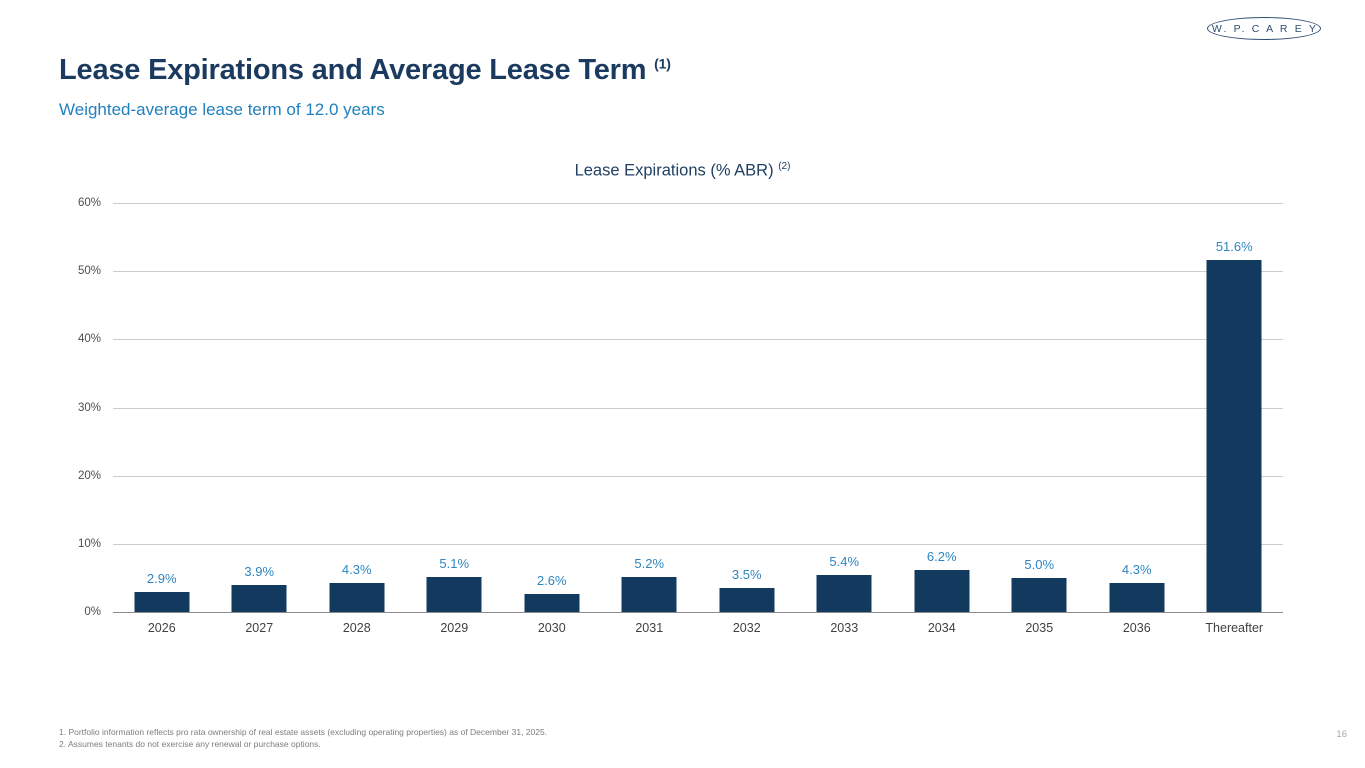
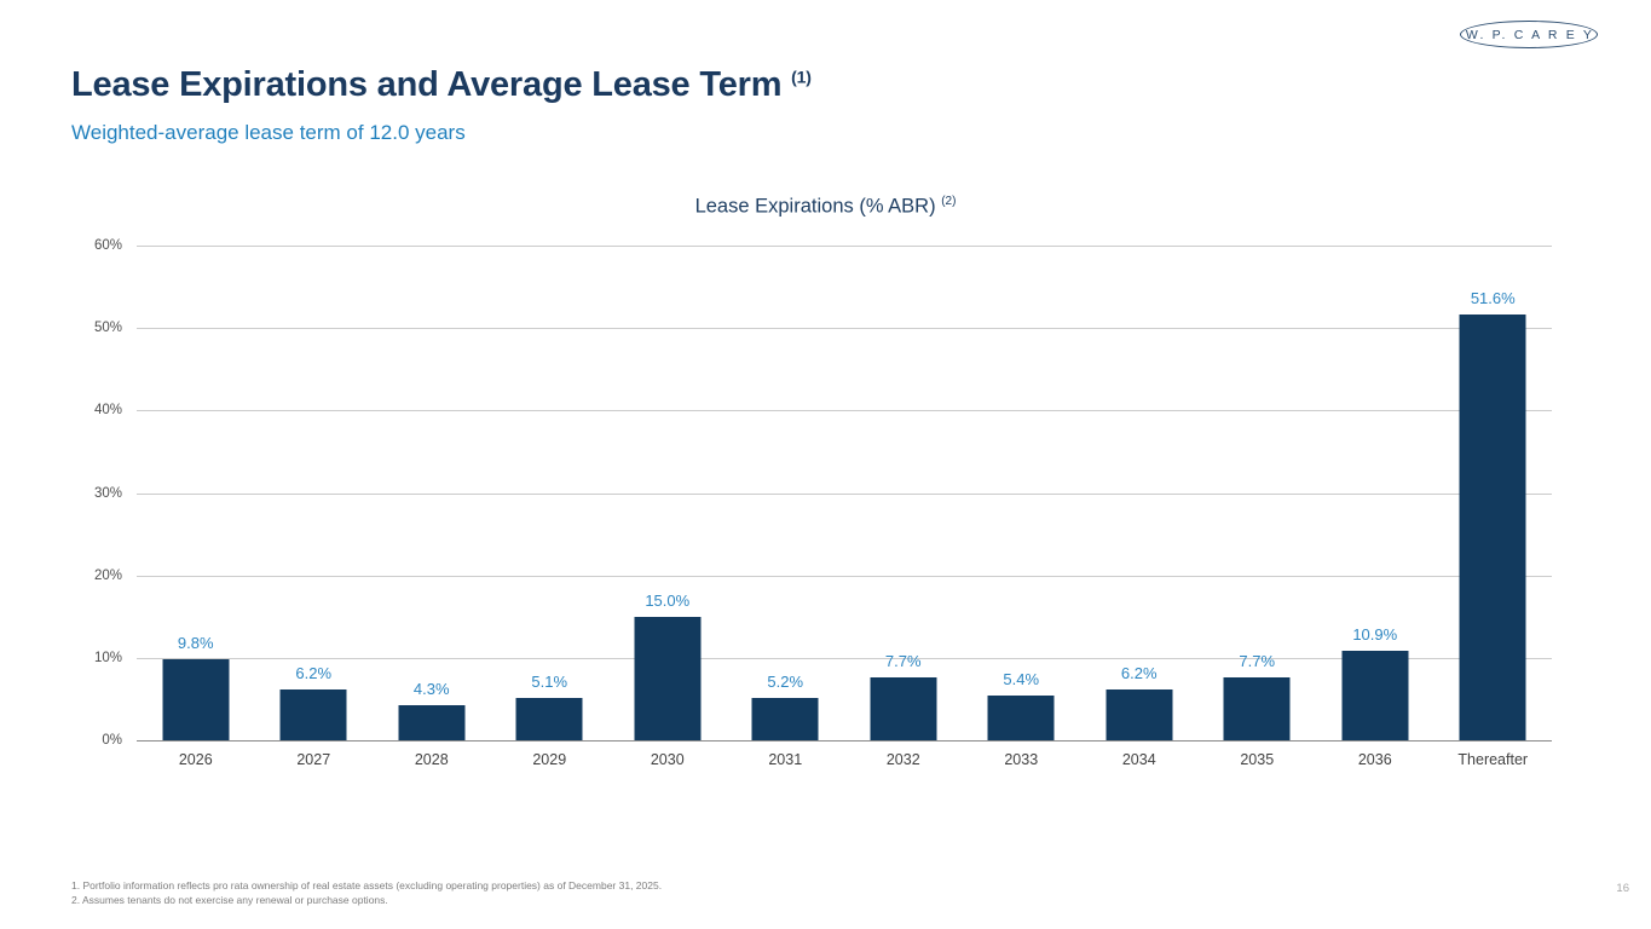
2026: 2.9% -> 9.8%
2027: 3.9% -> 6.2%
2030: 2.6% -> 15.0%
2032: 3.5% -> 7.7%
2035: 5.0% -> 7.7%
2036: 4.3% -> 10.9%
